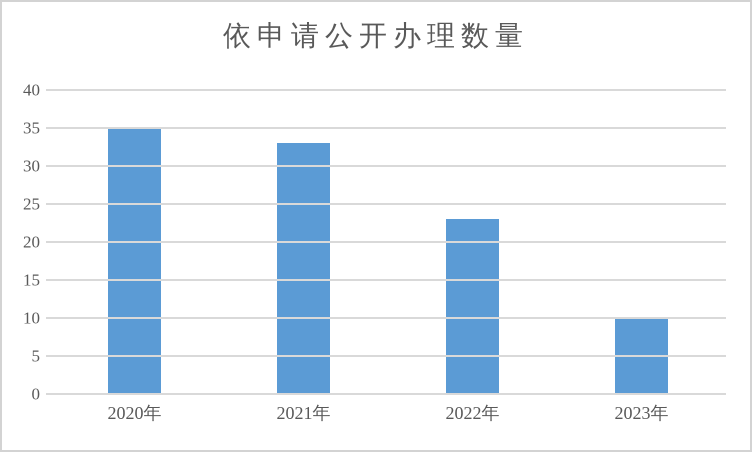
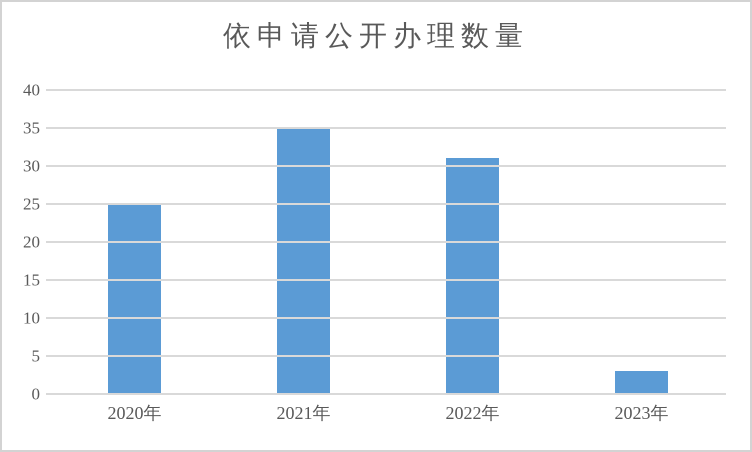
2020年: 35 -> 25
2021年: 33 -> 35
2022年: 23 -> 31
2023年: 10 -> 3
